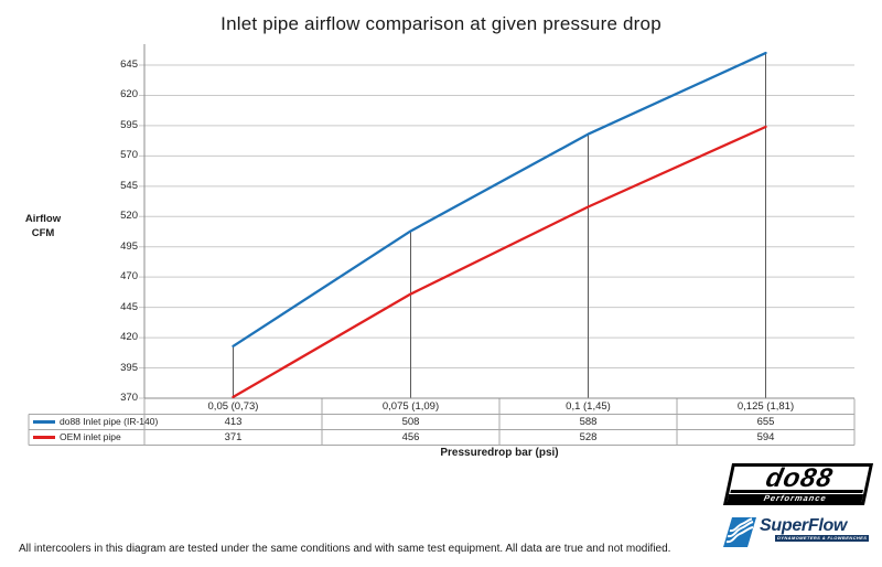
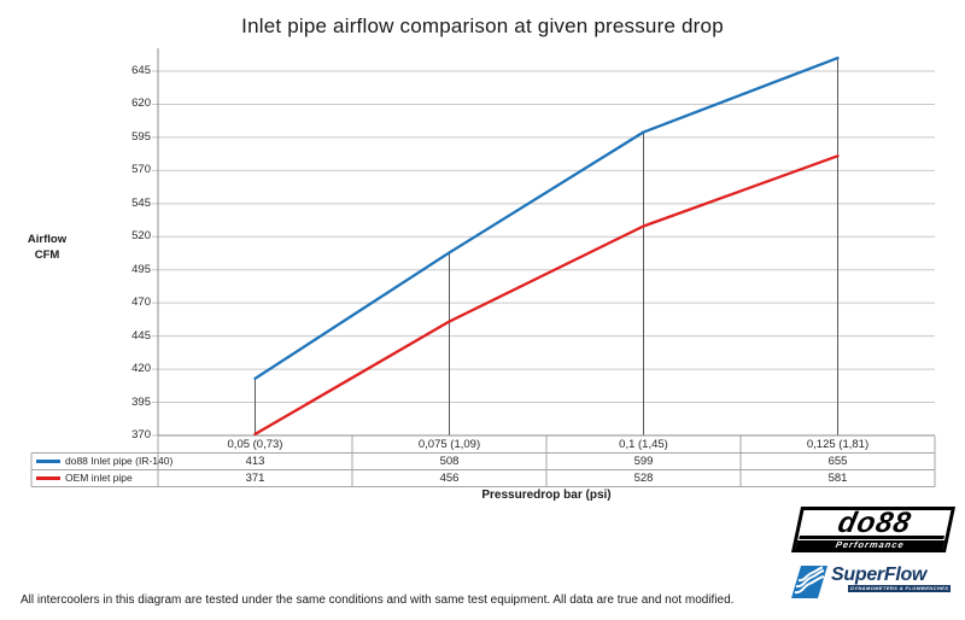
do88 Inlet pipe (IR-140)/0,1 (1,45): 588 -> 599
OEM inlet pipe/0,125 (1,81): 594 -> 581
